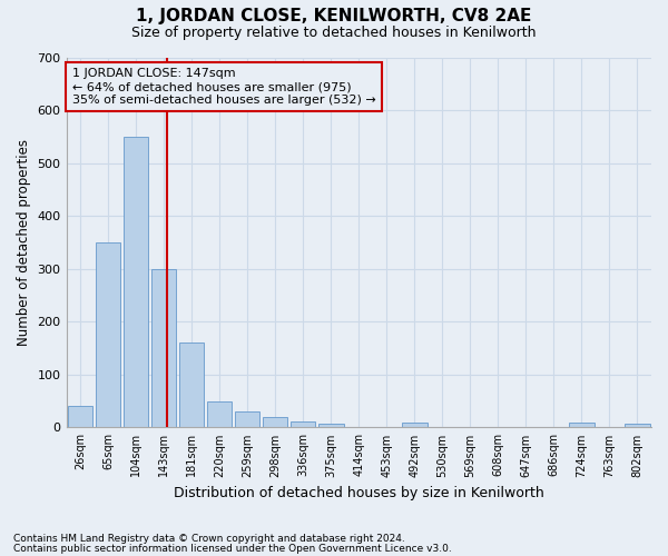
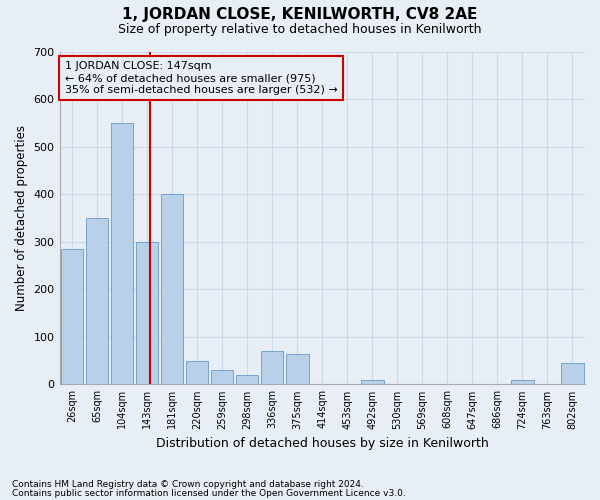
26sqm: 40 -> 285
181sqm: 160 -> 400
336sqm: 12 -> 70
375sqm: 8 -> 65
802sqm: 8 -> 45
